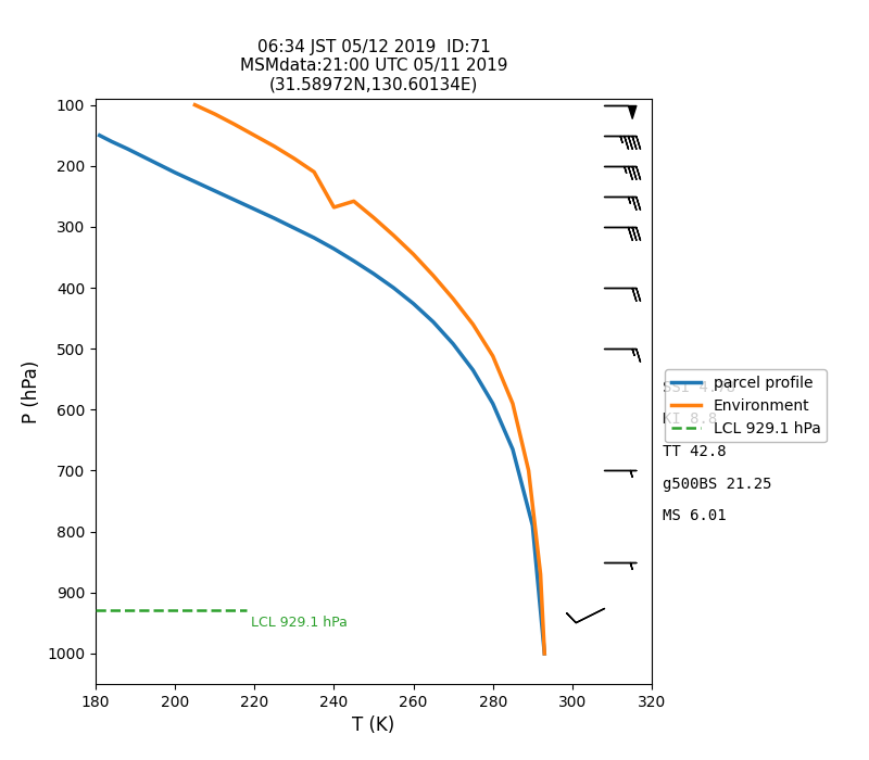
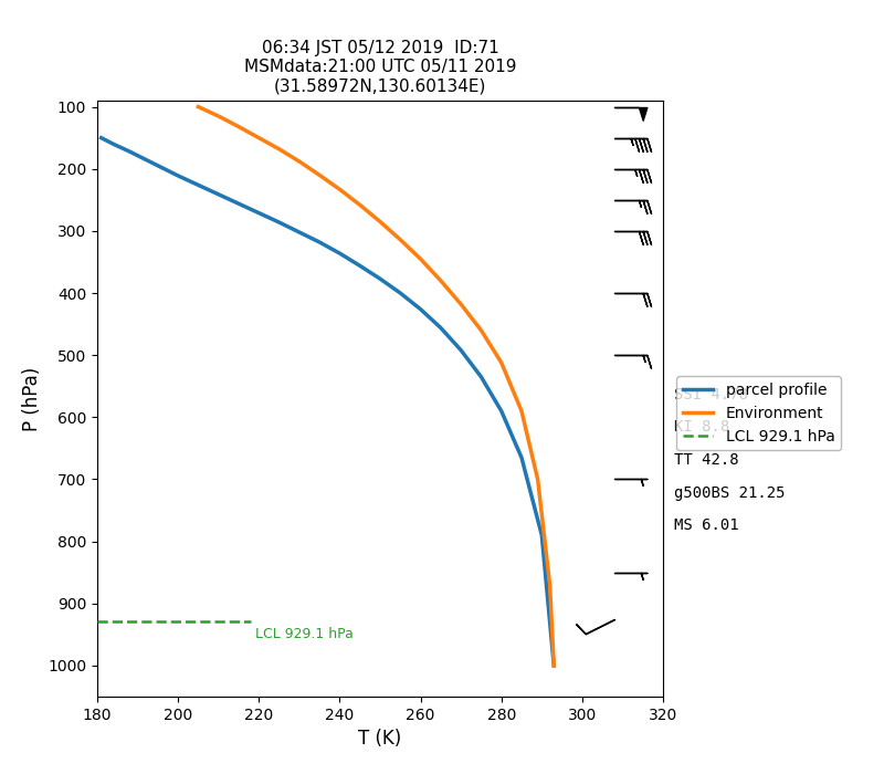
Environment/240: 268 -> 233
